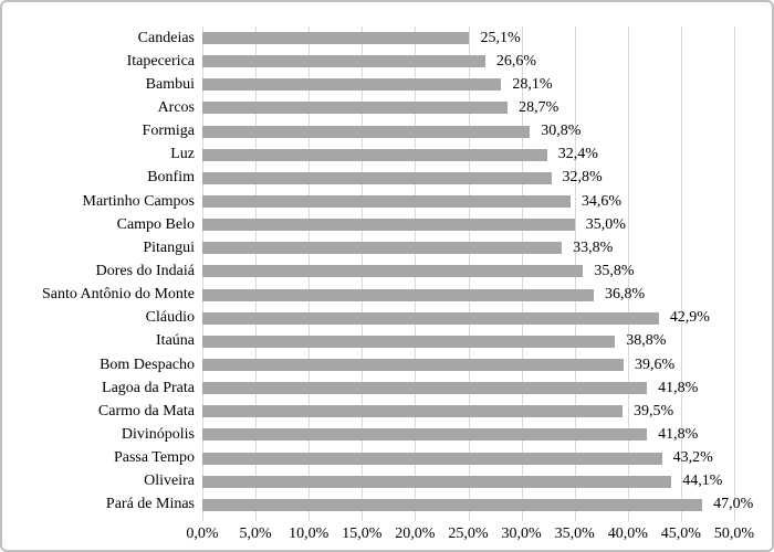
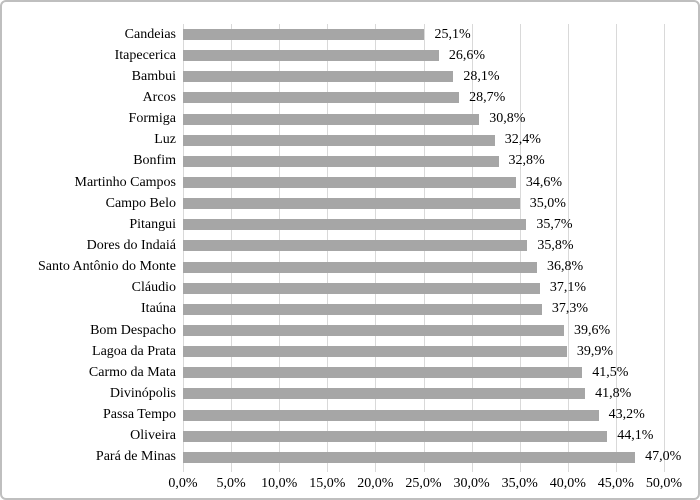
Pitangui: 33,8% -> 35,7%
Cláudio: 42,9% -> 37,1%
Itaúna: 38,8% -> 37,3%
Lagoa da Prata: 41,8% -> 39,9%
Carmo da Mata: 39,5% -> 41,5%
